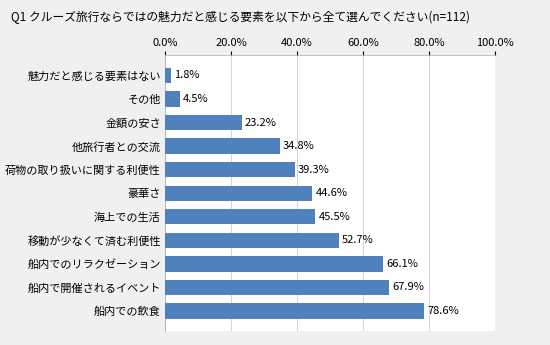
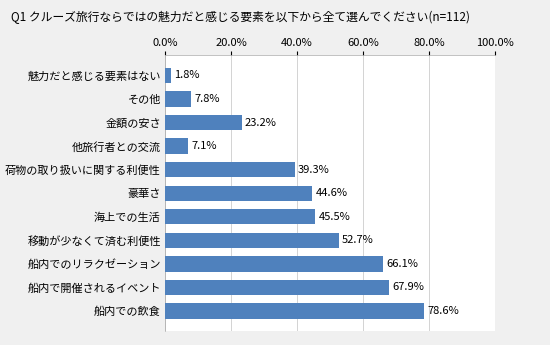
その他: 4.5% -> 7.8%
他旅行者との交流: 34.8% -> 7.1%
